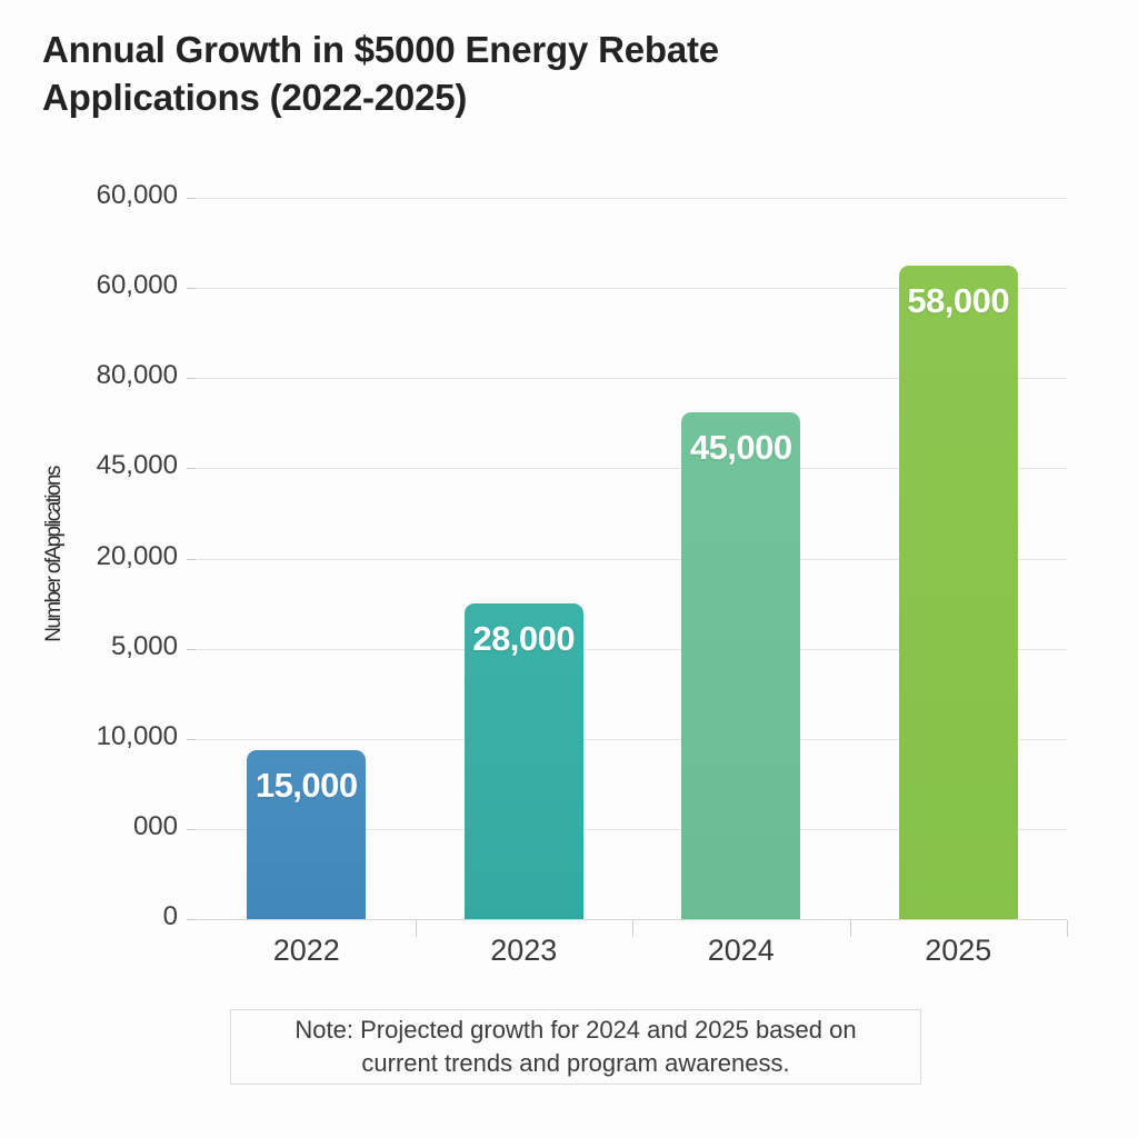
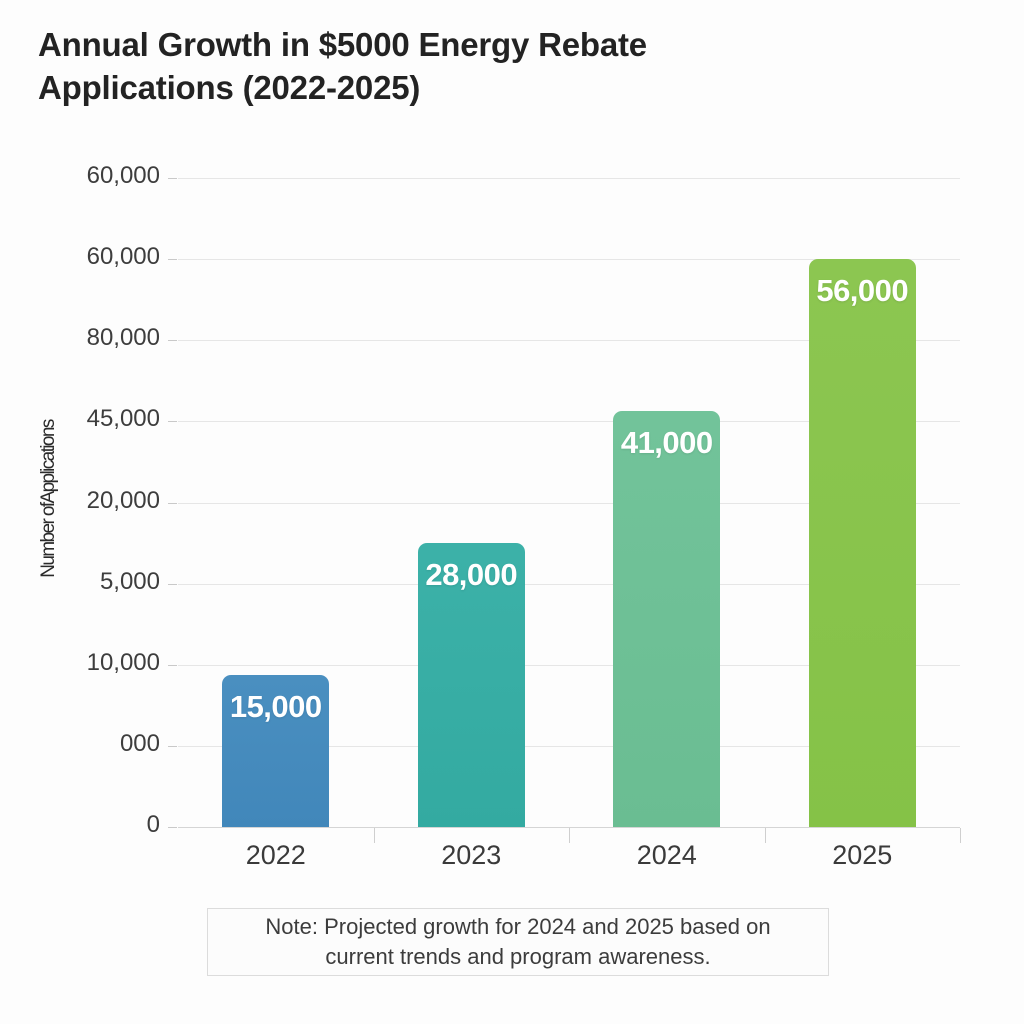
2024: 45,000 -> 41,000
2025: 58,000 -> 56,000
